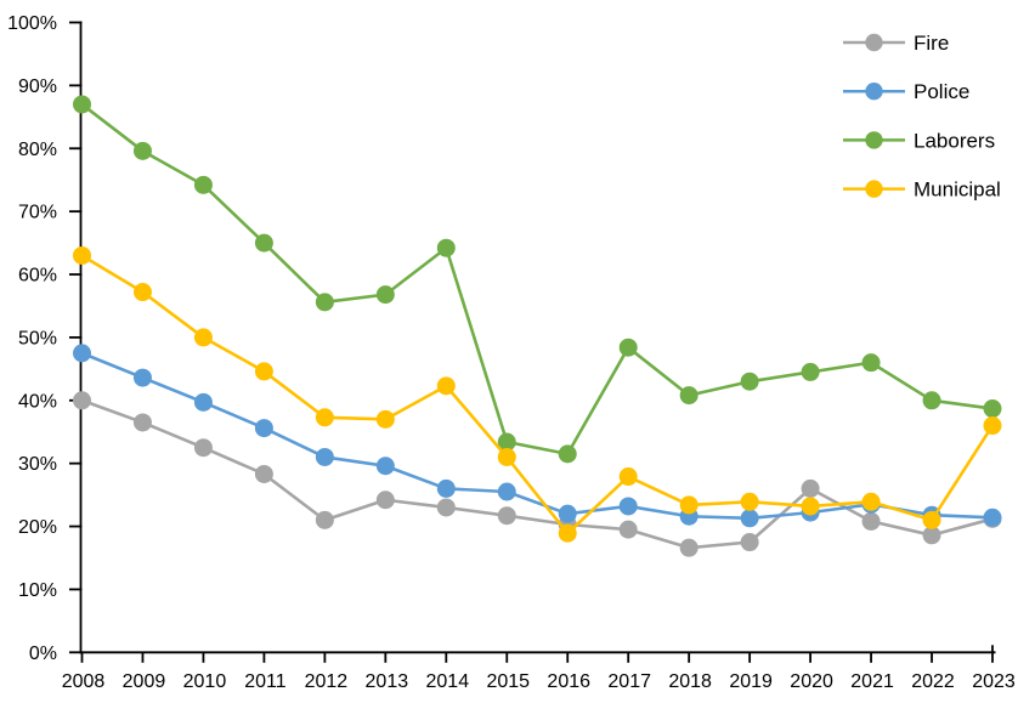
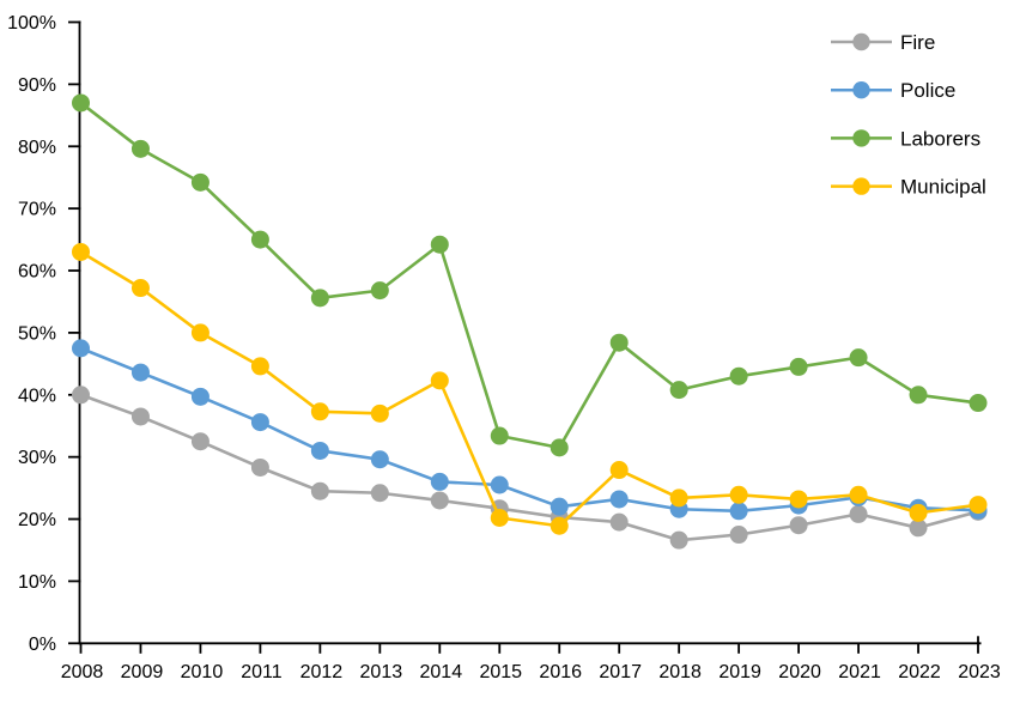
Fire/2012: 21% -> 24%
Municipal/2015: 31% -> 20%
Fire/2020: 26% -> 19%
Municipal/2023: 36% -> 22%
